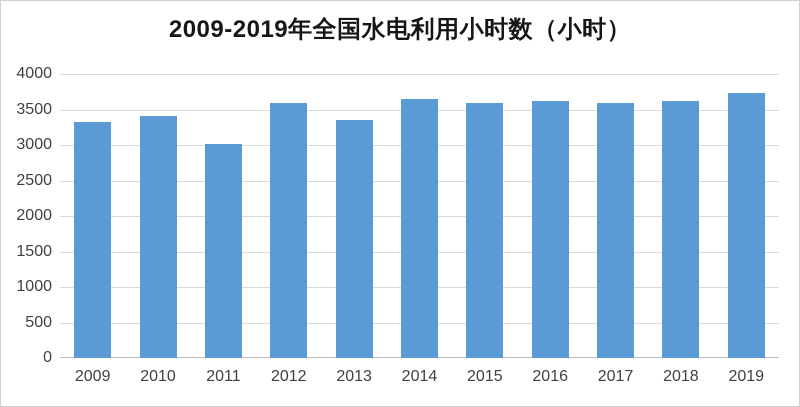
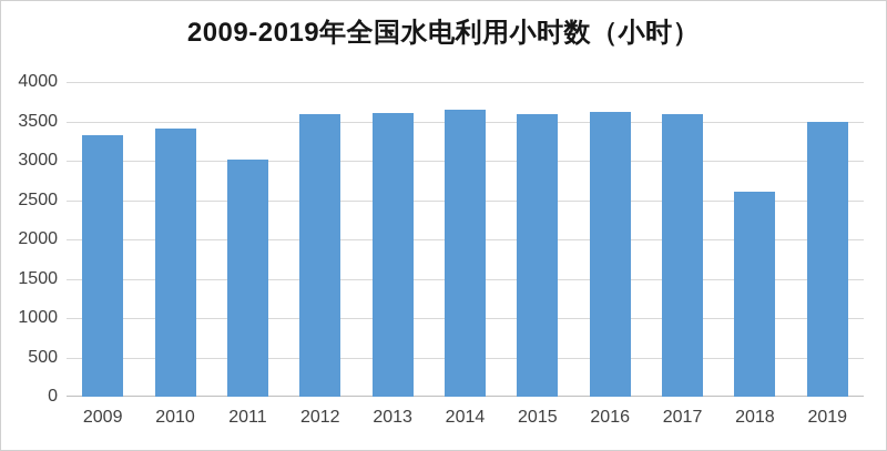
2013: 3400 -> 3600
2018: 3600 -> 2600
2019: 3700 -> 3500
